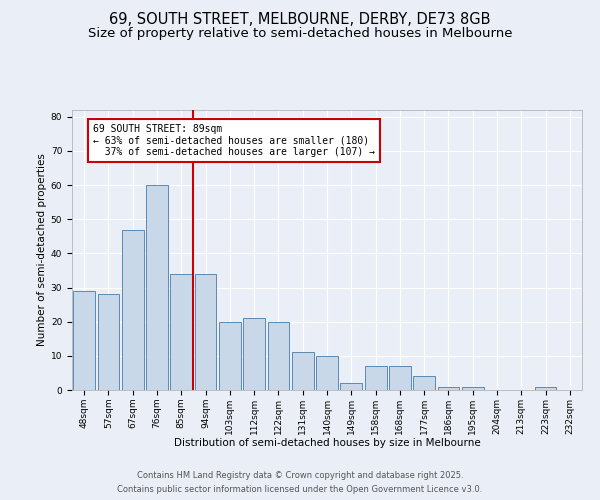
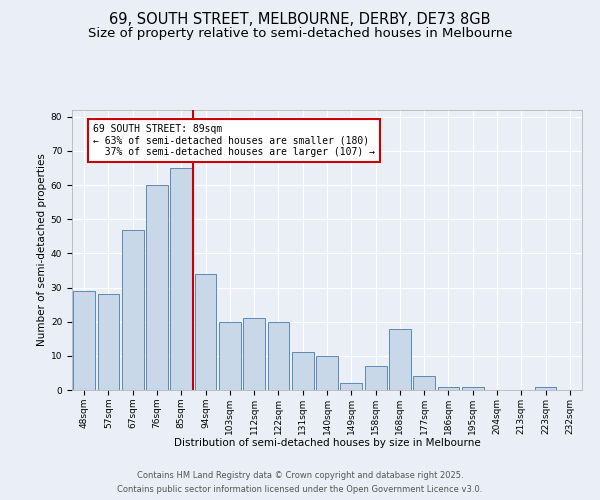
85sqm: 34 -> 65
168sqm: 7 -> 18
